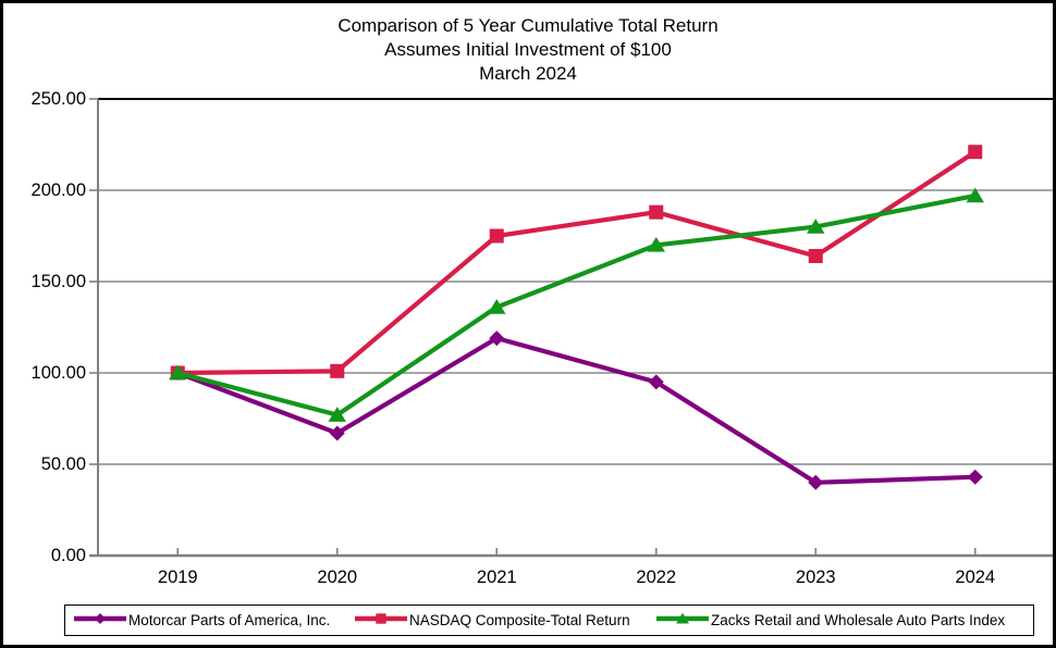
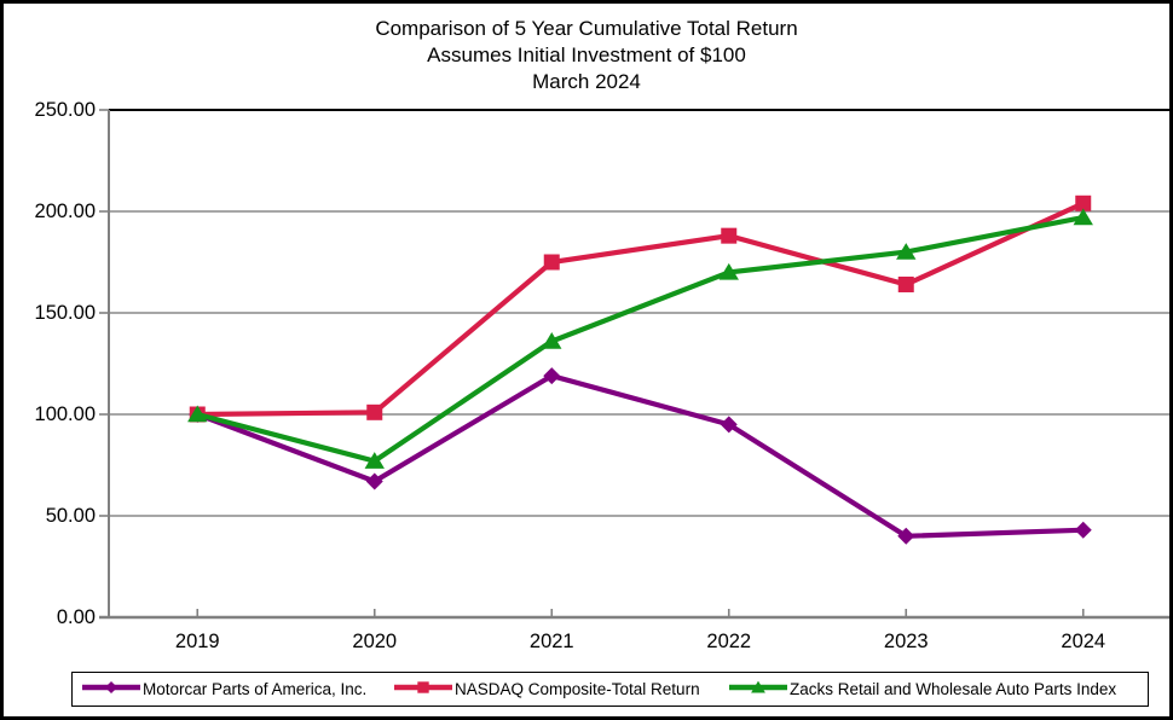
NASDAQ Composite-Total Return/2024: 221 -> 204
